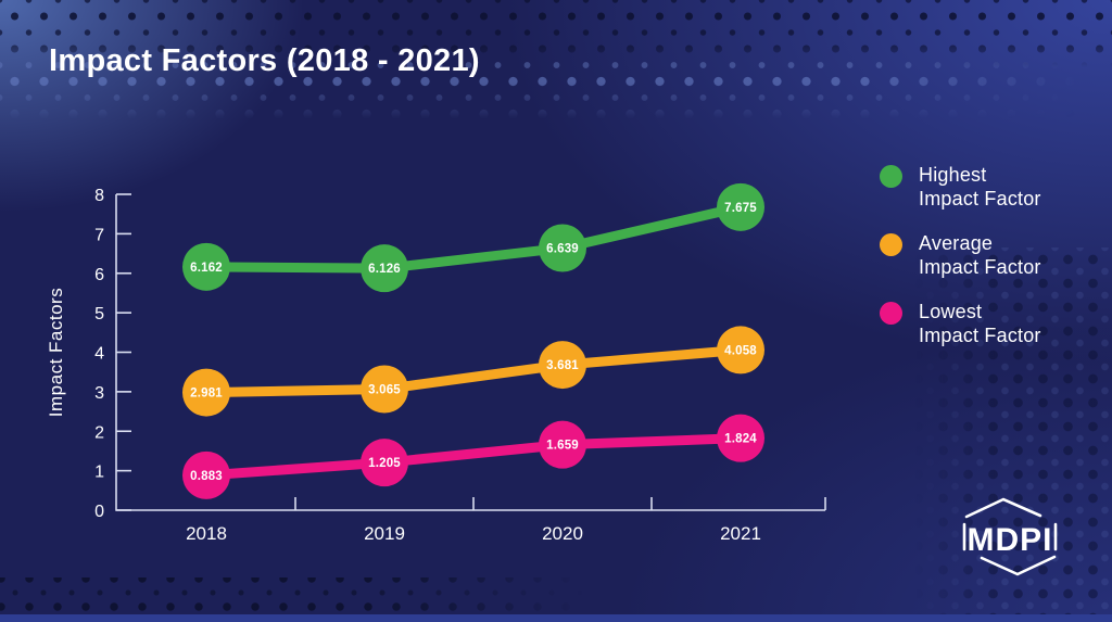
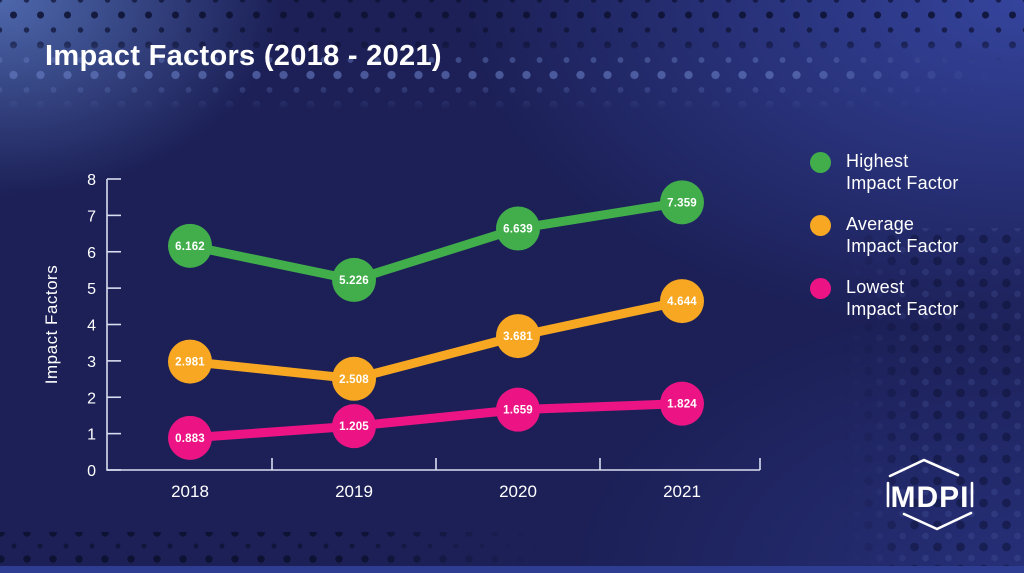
Highest Impact Factor/2019: 6.126 -> 5.226
Average Impact Factor/2019: 3.065 -> 2.508
Highest Impact Factor/2021: 7.675 -> 7.359
Average Impact Factor/2021: 4.058 -> 4.644
